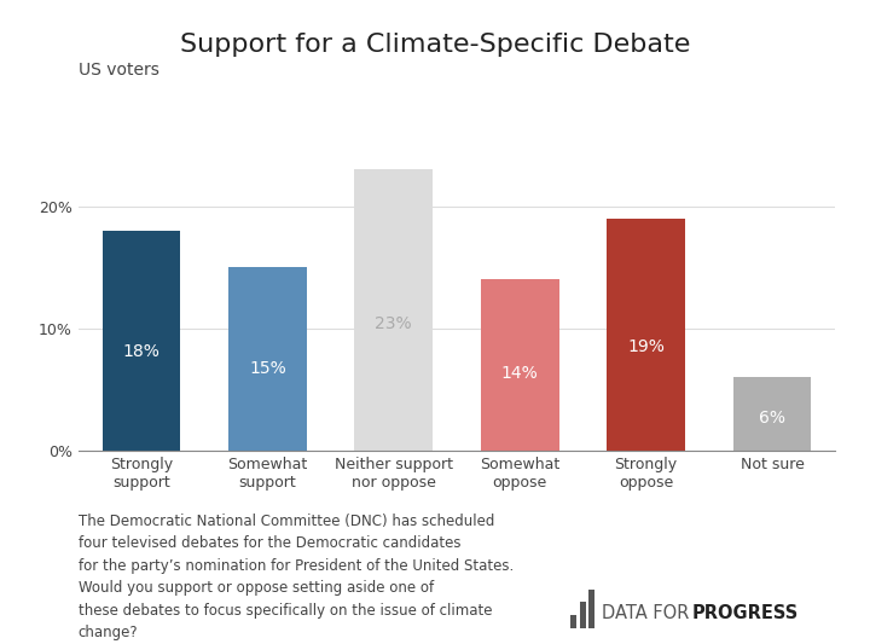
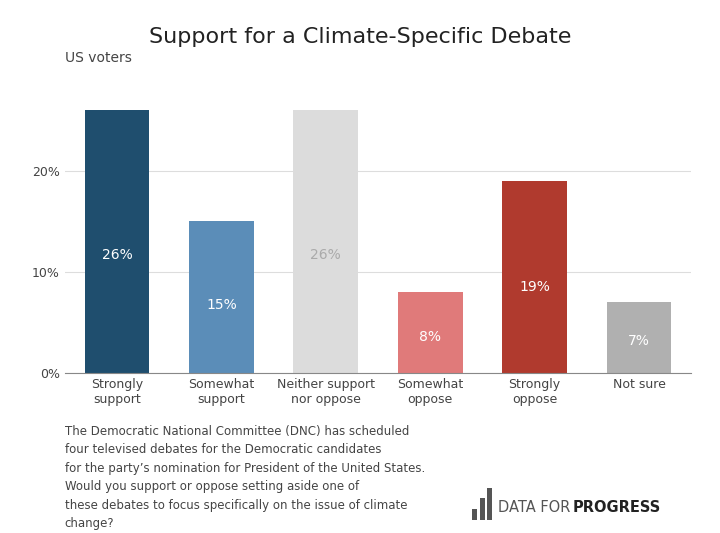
Strongly support: 18% -> 26%
Neither support nor oppose: 23% -> 26%
Somewhat oppose: 14% -> 8%
Not sure: 6% -> 7%
